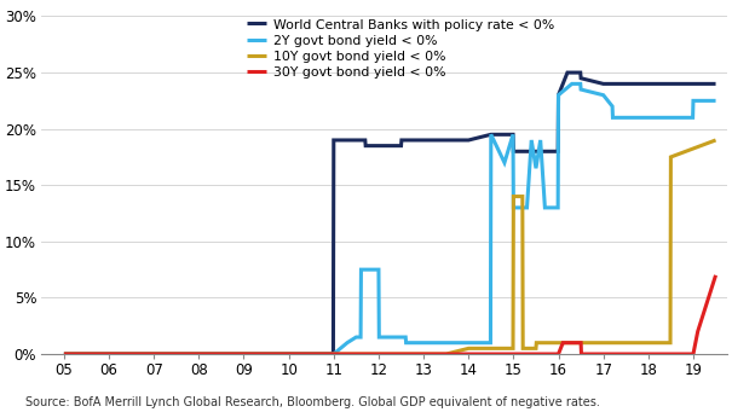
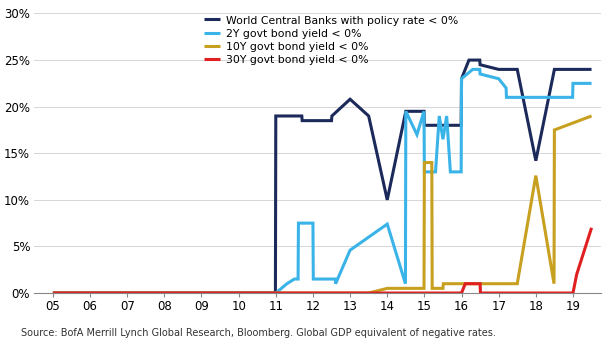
World Central Banks with policy rate < 0%/13: 19.0% -> 20.8%
2Y govt bond yield < 0%/13: 1.0% -> 4.6%
World Central Banks with policy rate < 0%/14: 19.0% -> 10.0%
2Y govt bond yield < 0%/14: 1.0% -> 7.4%
World Central Banks with policy rate < 0%/18: 24.0% -> 14.2%
10Y govt bond yield < 0%/18: 1.0% -> 12.6%
